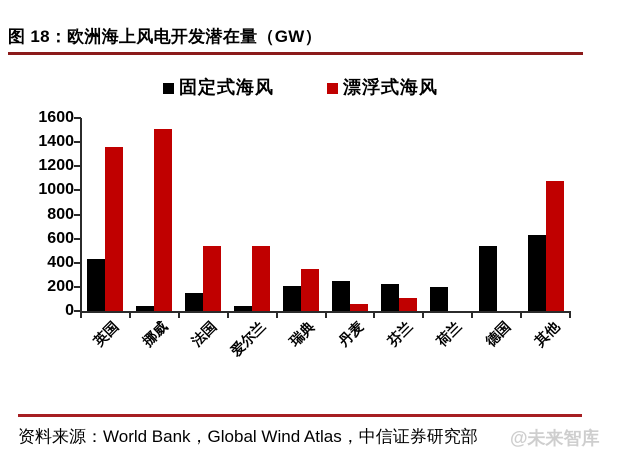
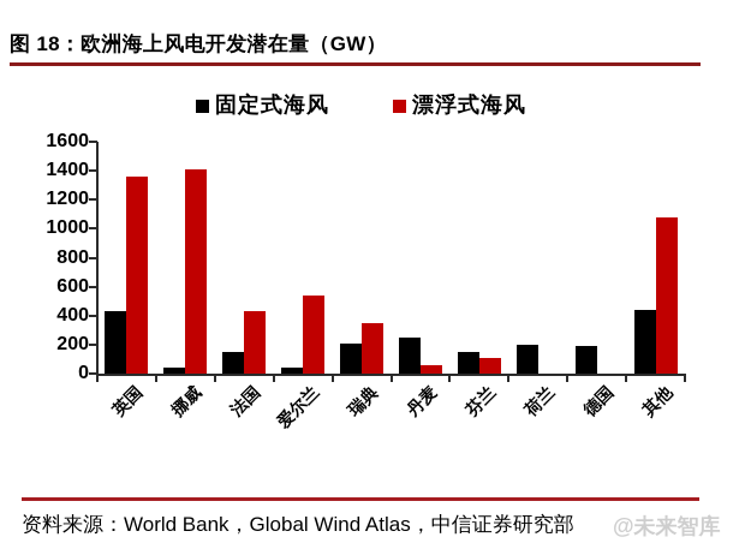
漂浮式海风/挪威: 1510 -> 1410
漂浮式海风/法国: 540 -> 430
固定式海风/芬兰: 220 -> 150
固定式海风/德国: 540 -> 190
固定式海风/其他: 630 -> 440
